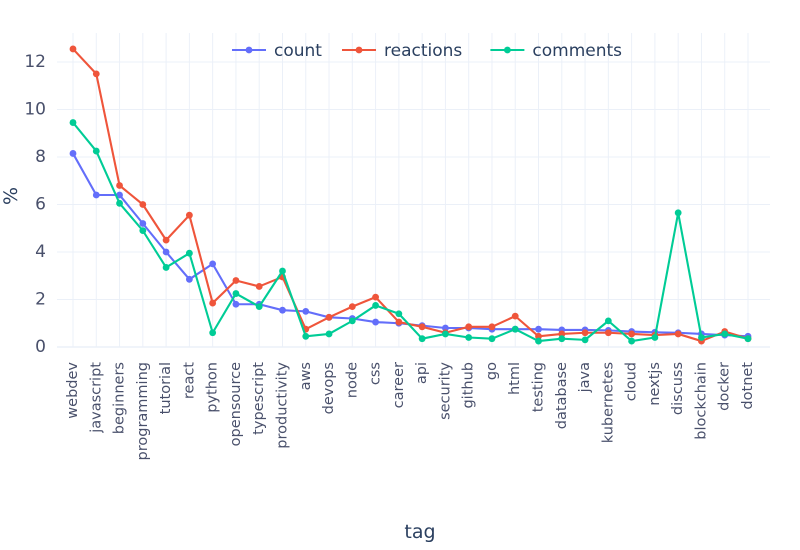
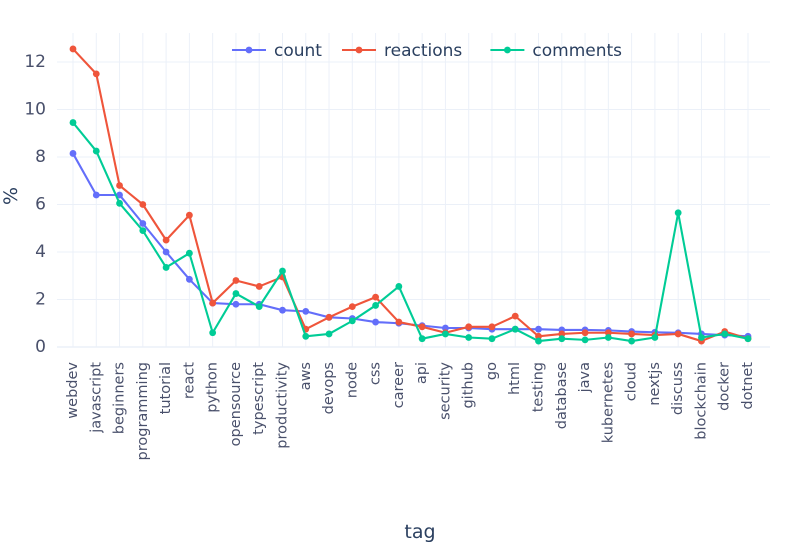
count/python: 3.5 -> 1.9
comments/career: 1.4 -> 2.5
comments/kubernetes: 1.1 -> 0.4
